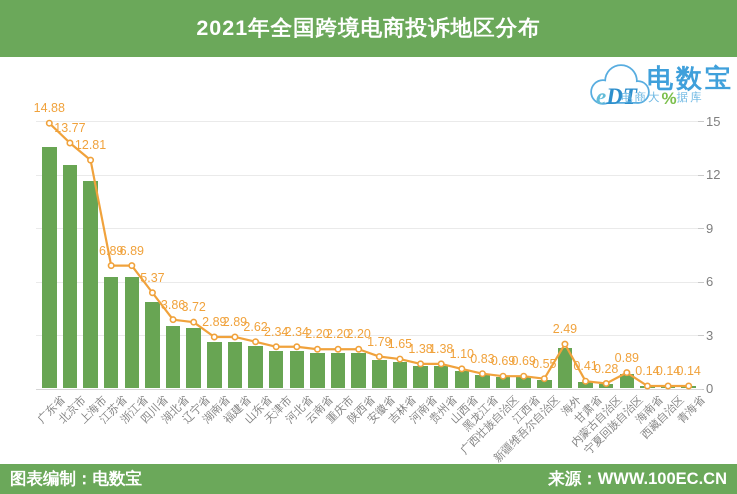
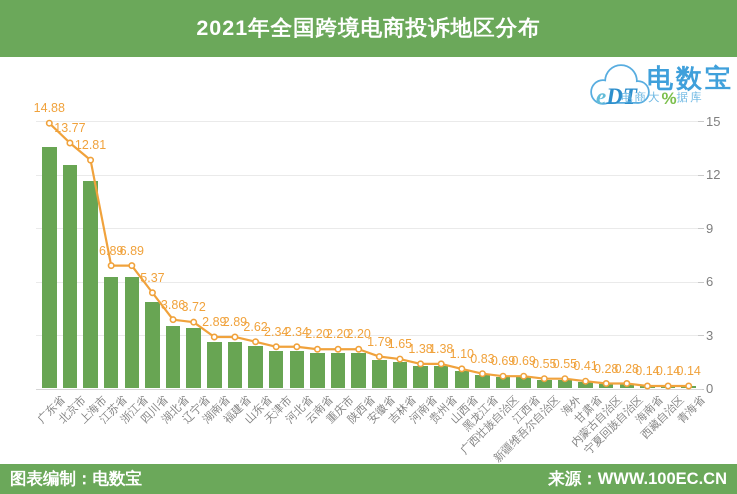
海外: 2.49 -> 0.55
宁夏回族自治区: 0.89 -> 0.28
